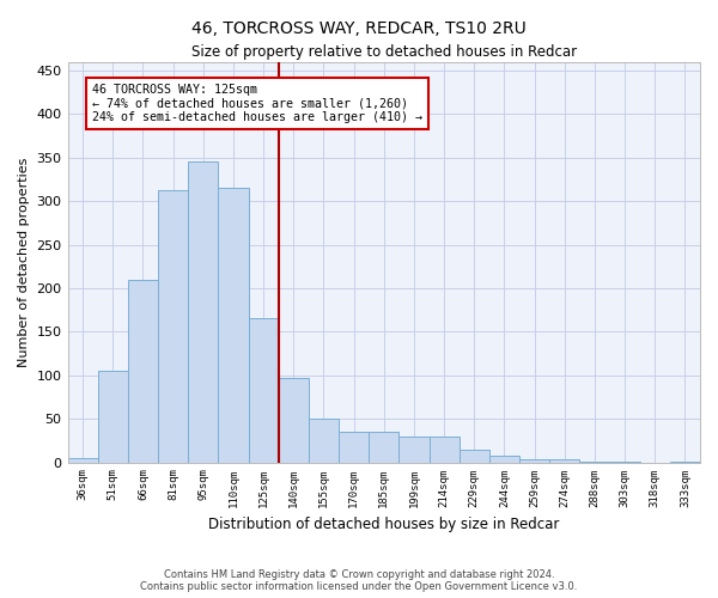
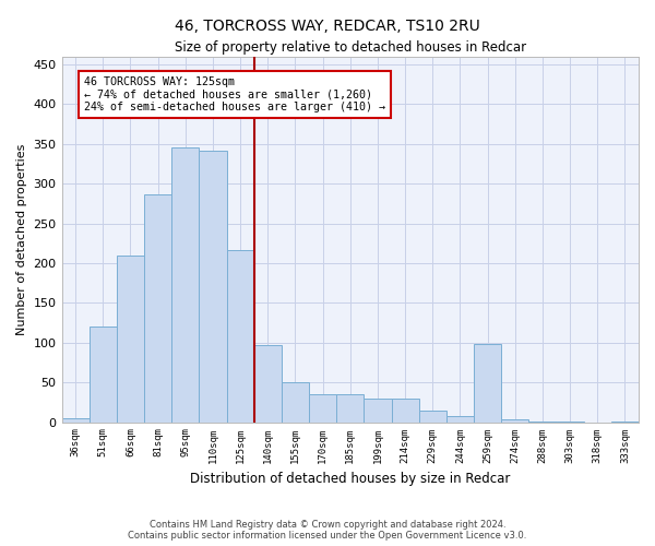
51sqm: 105 -> 120
81sqm: 313 -> 286
110sqm: 316 -> 342
125sqm: 165 -> 216
259sqm: 4 -> 98
